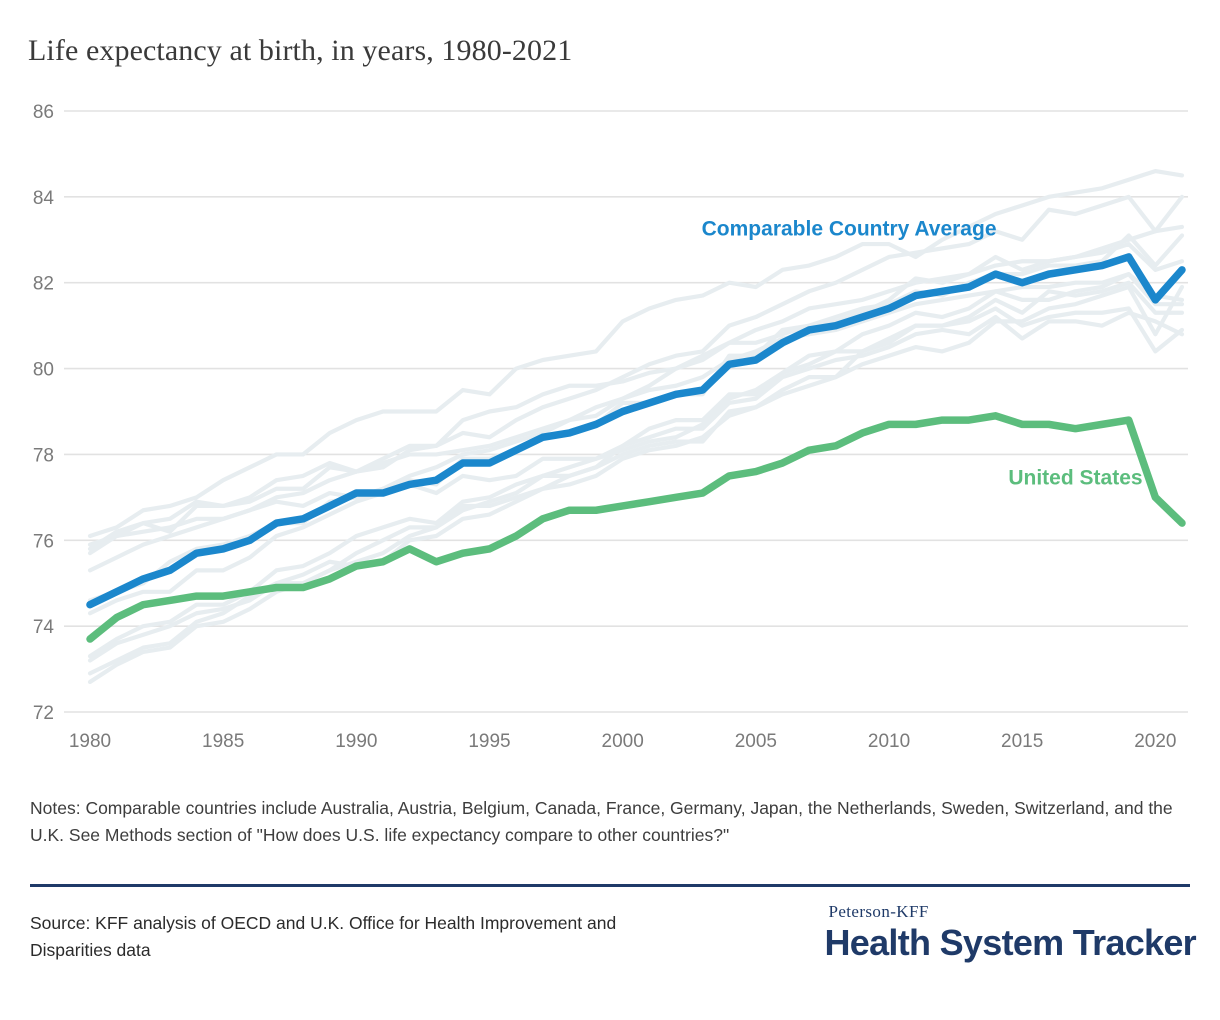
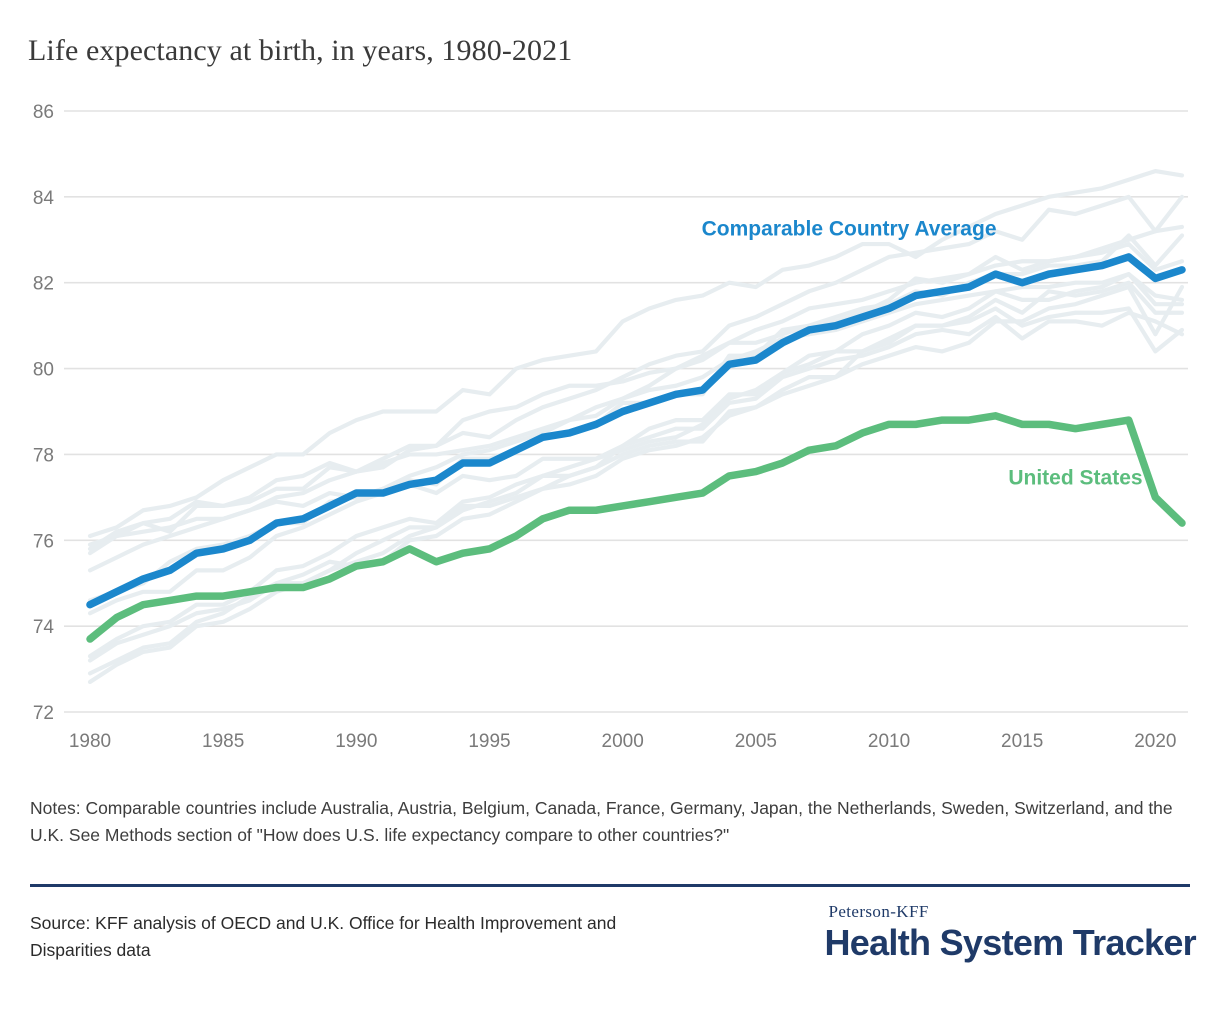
Comparable Country Average/2020: 81.6 -> 82.1
